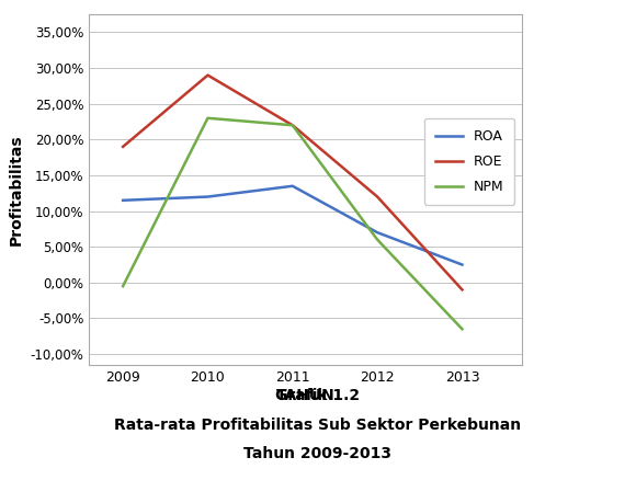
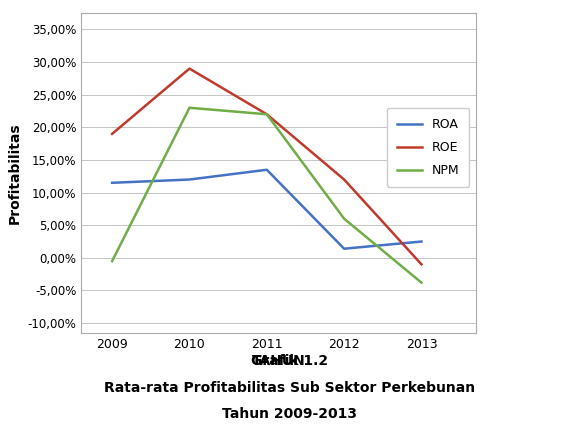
ROA/2012: 7,0% -> 1,4%
NPM/2013: -6,5% -> -3,8%
